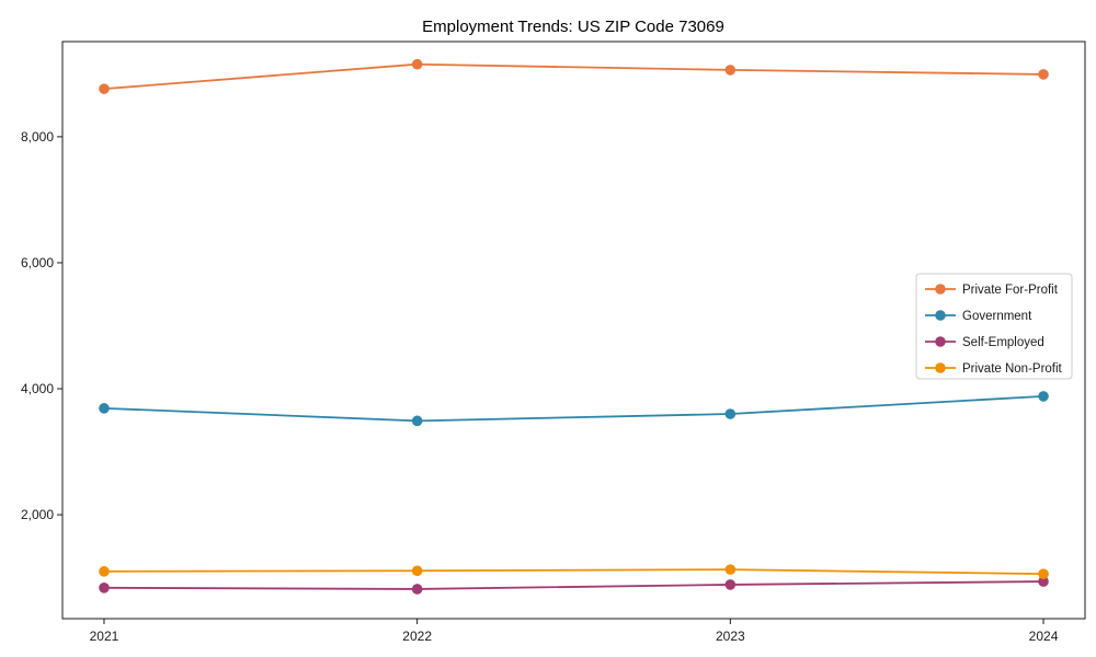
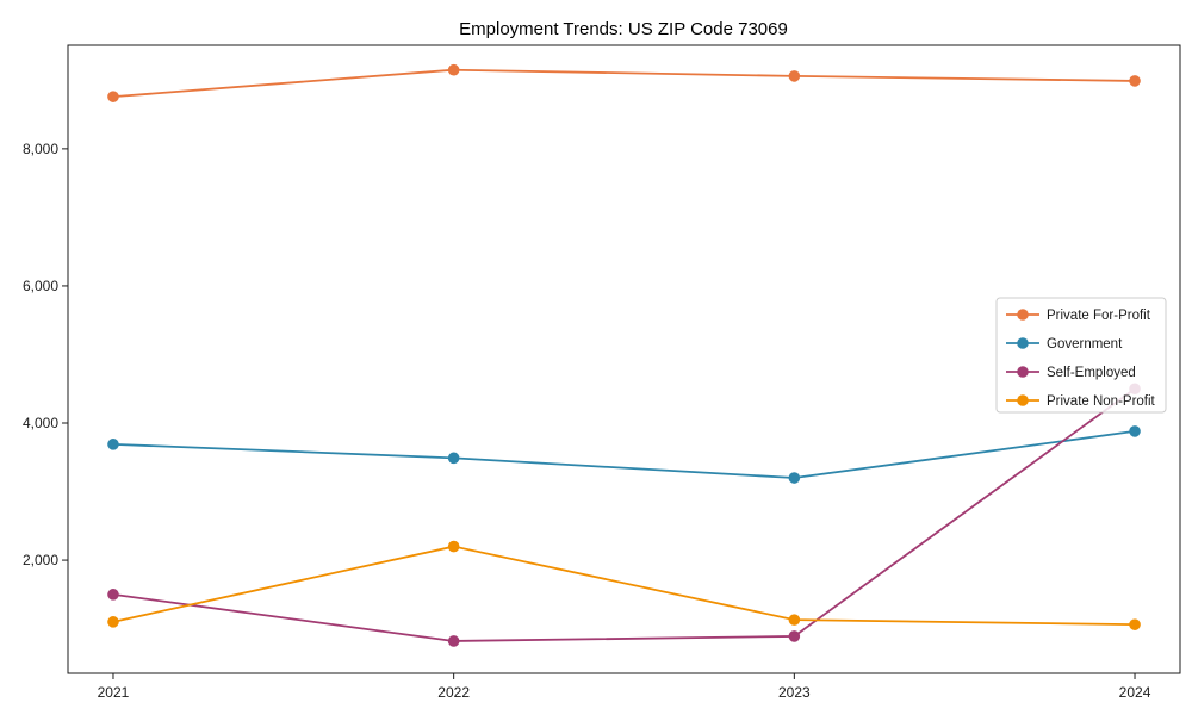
Self-Employed/2021: 800 -> 1500
Private Non-Profit/2022: 1100 -> 2200
Government/2023: 3600 -> 3200
Self-Employed/2024: 900 -> 4500
